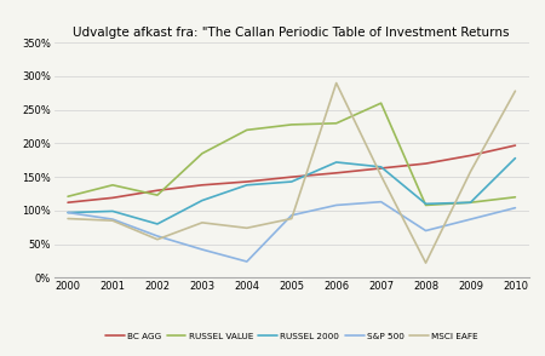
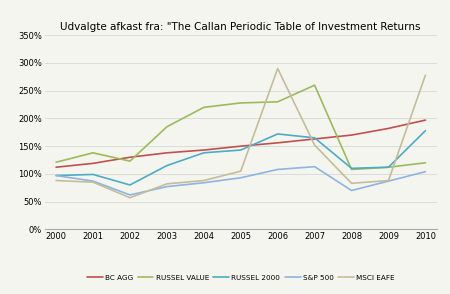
S&P 500/2003: 42% -> 77%
S&P 500/2004: 24% -> 84%
MSCI EAFE/2004: 74% -> 88%
MSCI EAFE/2005: 88% -> 105%
MSCI EAFE/2008: 22% -> 83%
MSCI EAFE/2009: 158% -> 88%
